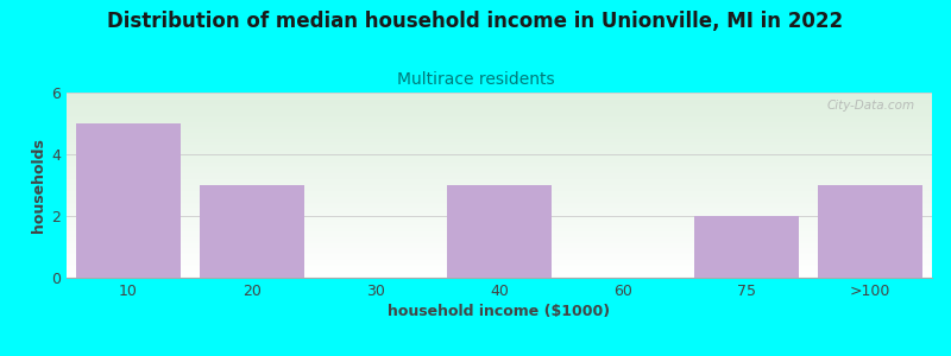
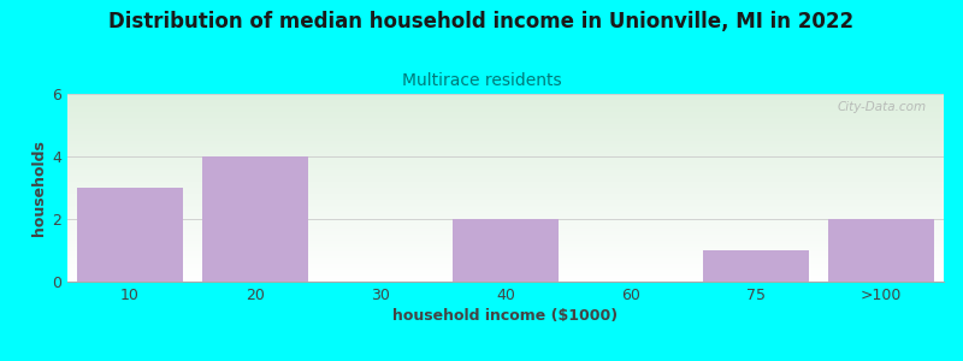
10: 5 -> 3
20: 3 -> 4
40: 3 -> 2
75: 2 -> 1
>100: 3 -> 2
